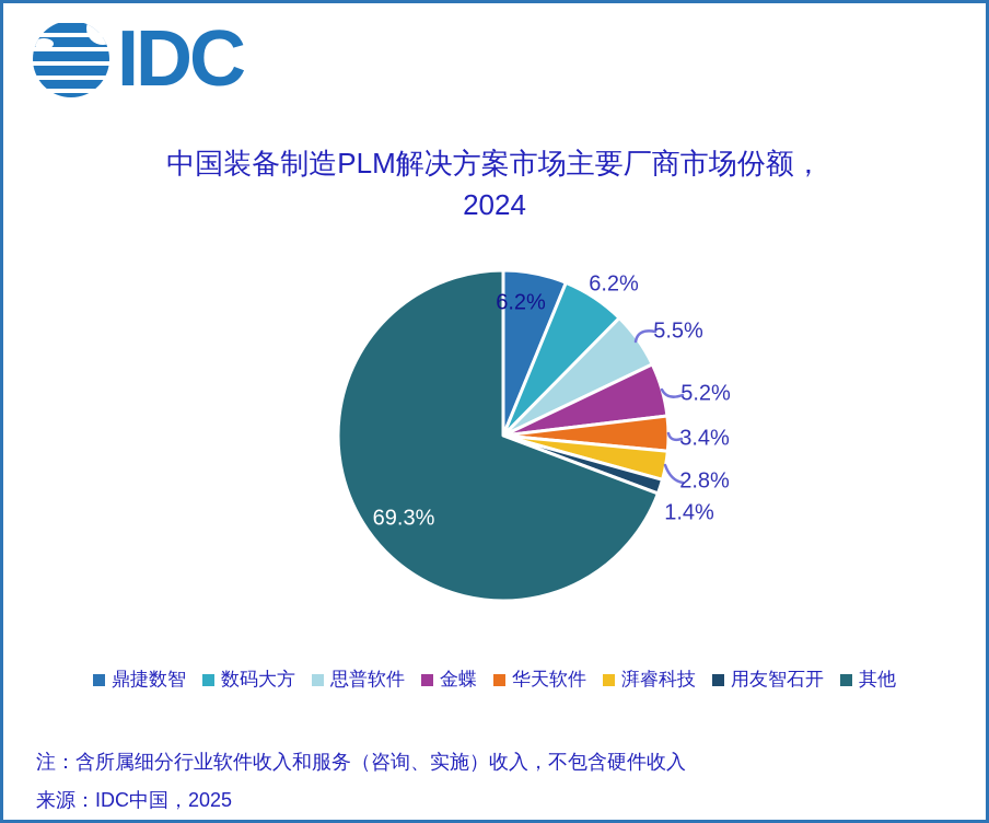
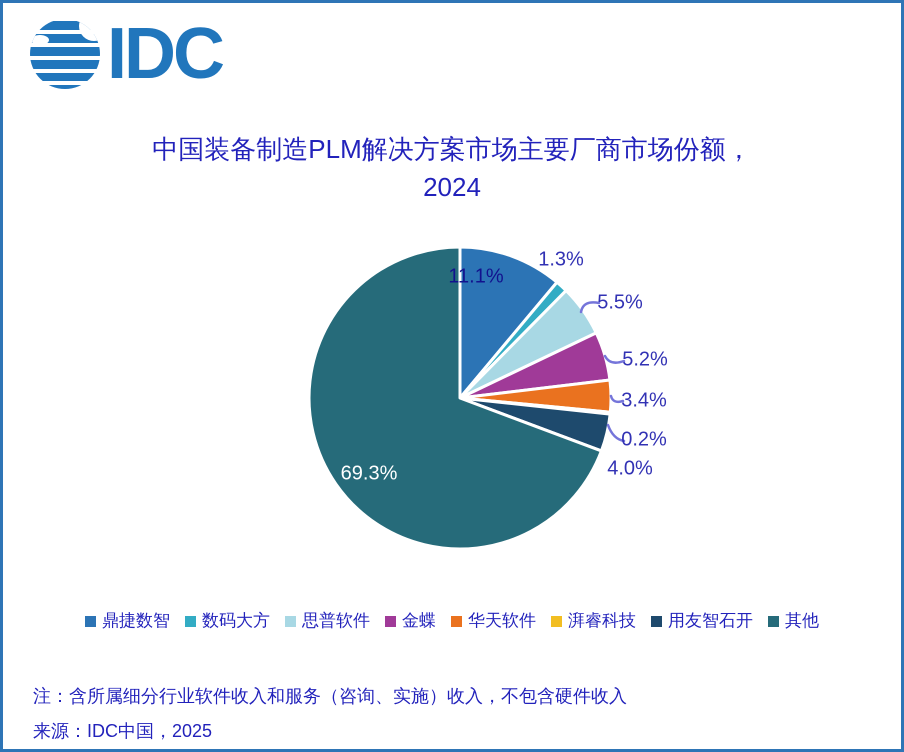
鼎捷数智: 6.2% -> 11.1%
数码大方: 6.2% -> 1.3%
湃睿科技: 2.8% -> 0.2%
用友智石开: 1.4% -> 4.0%
